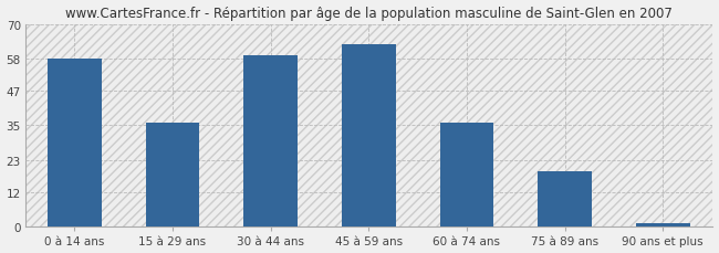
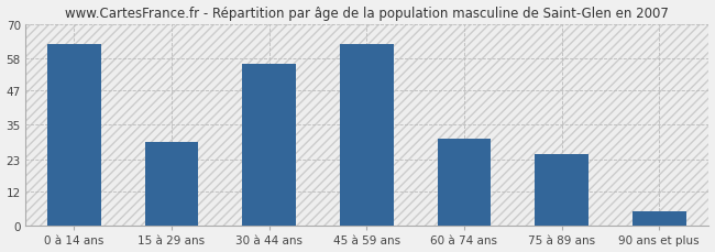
0 à 14 ans: 58 -> 63
15 à 29 ans: 36 -> 29
30 à 44 ans: 59 -> 56
60 à 74 ans: 36 -> 30
75 à 89 ans: 19 -> 25
90 ans et plus: 1 -> 5
